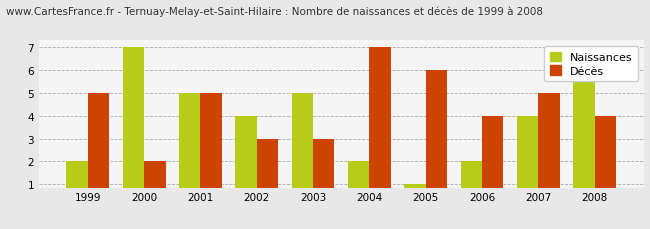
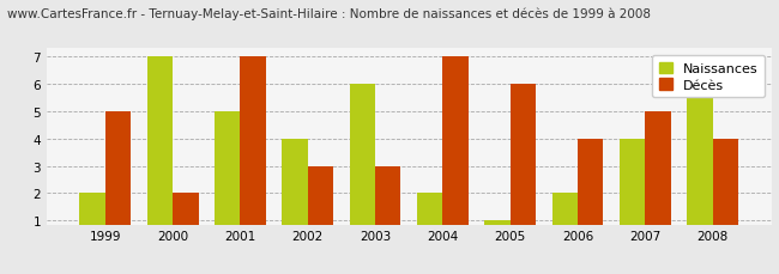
Décès/2001: 5 -> 7
Naissances/2003: 5 -> 6
